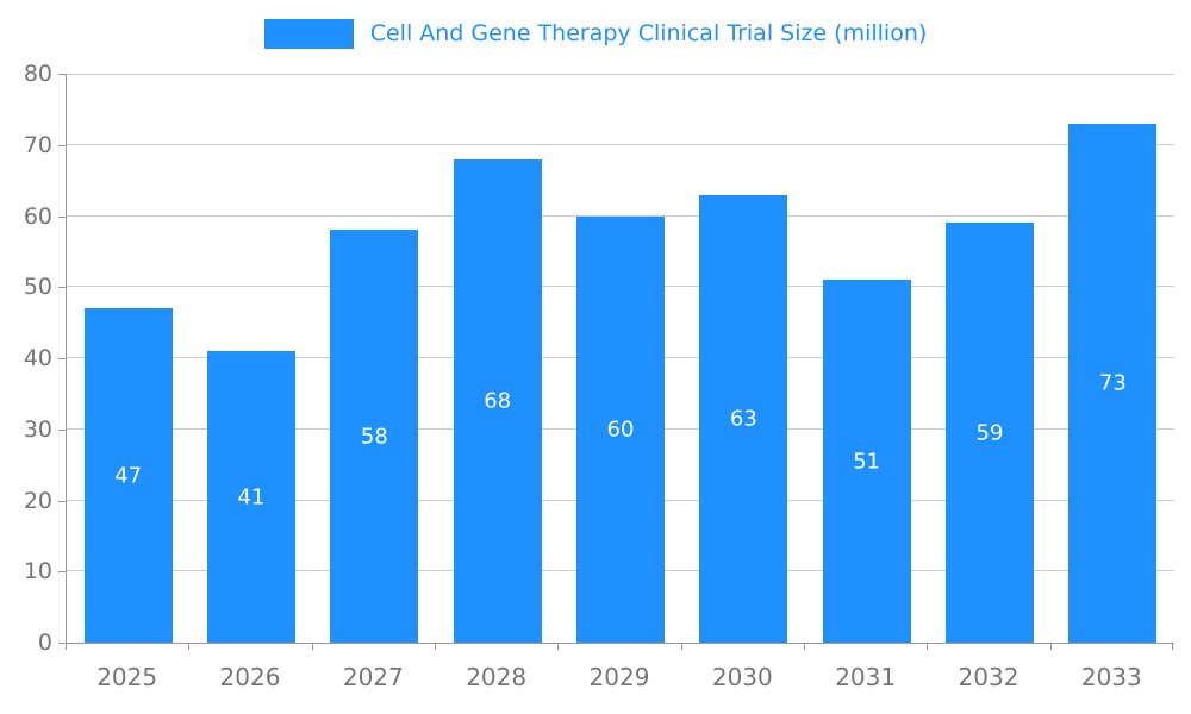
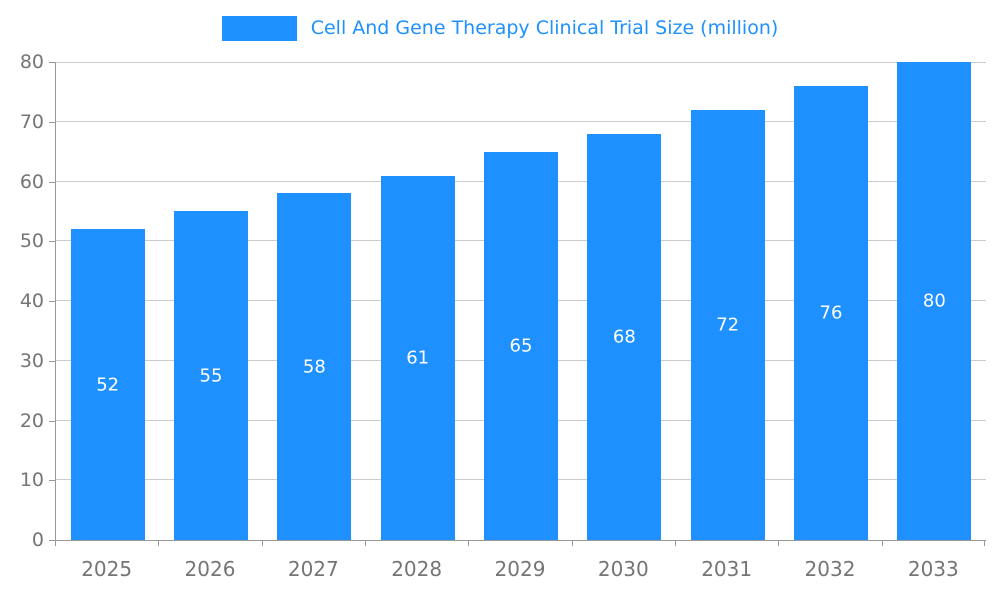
2025: 47 -> 52
2026: 41 -> 55
2028: 68 -> 61
2029: 60 -> 65
2030: 63 -> 68
2031: 51 -> 72
2032: 59 -> 76
2033: 73 -> 80
